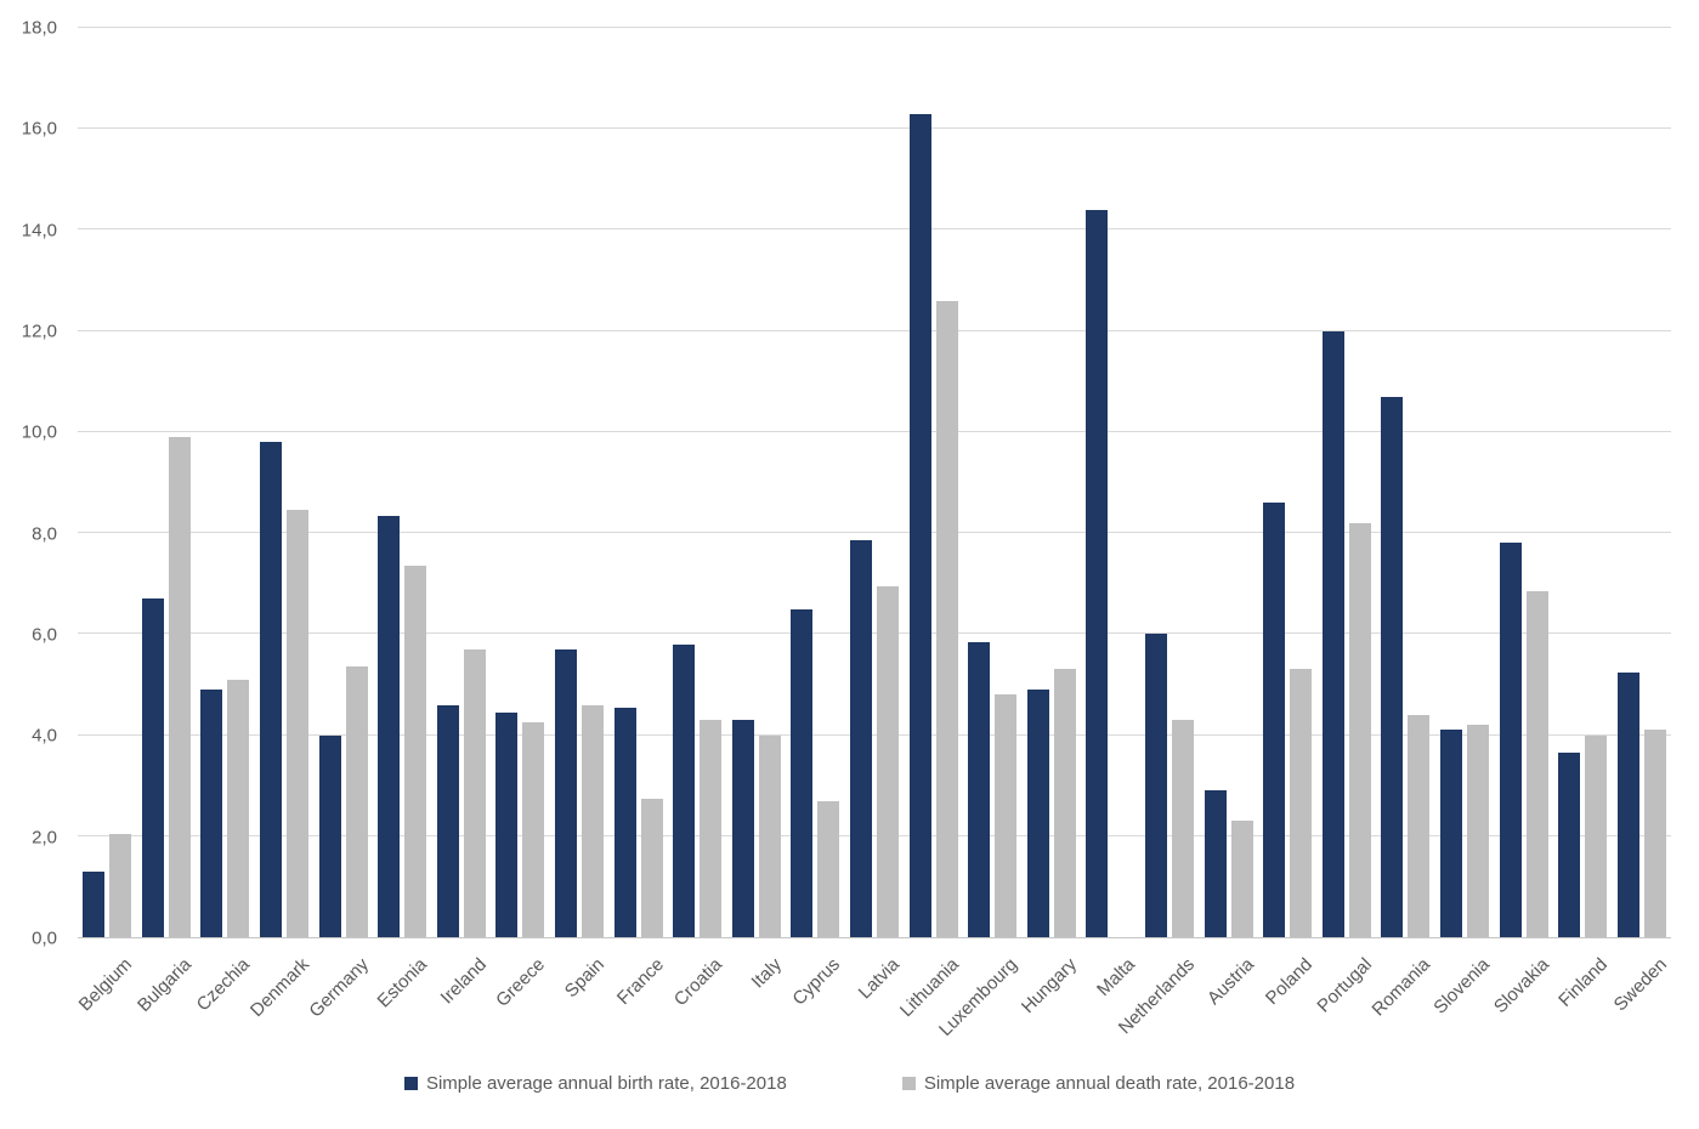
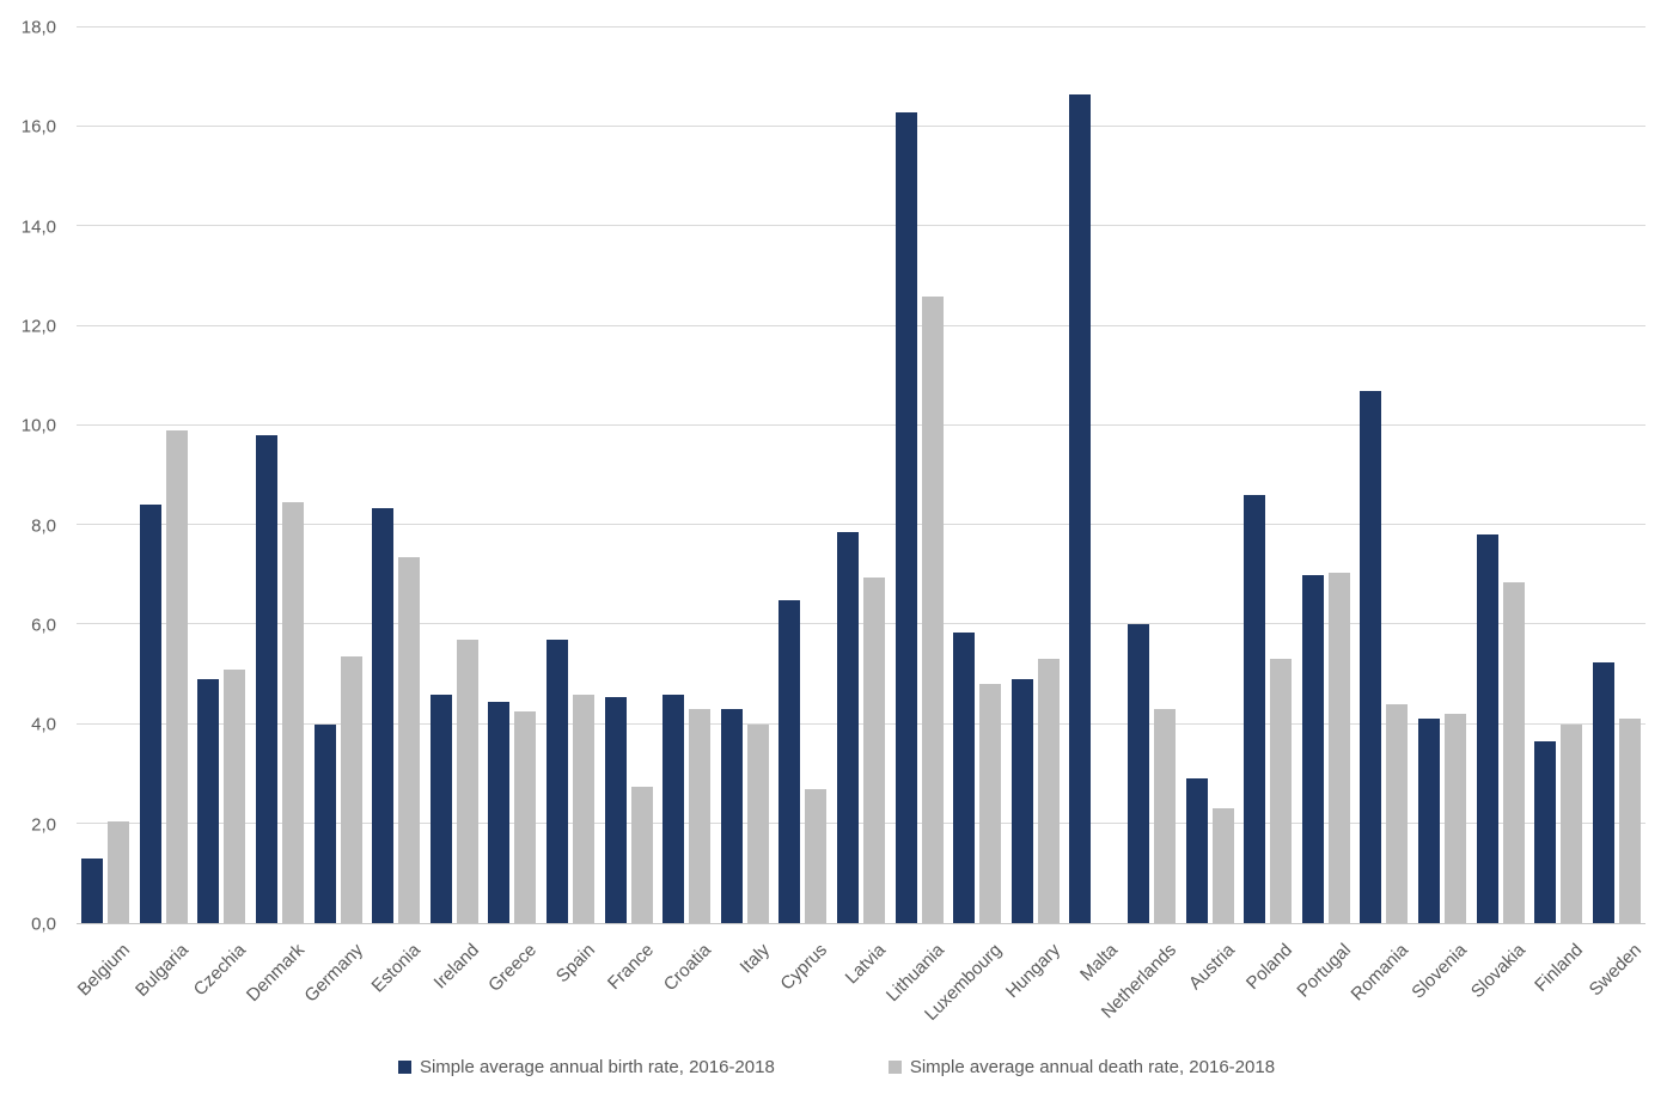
Simple average annual birth rate, 2016-2018/Bulgaria: 6,7 -> 8,4
Simple average annual birth rate, 2016-2018/Croatia: 5,8 -> 4,6
Simple average annual birth rate, 2016-2018/Malta: 14,4 -> 16,6
Simple average annual birth rate, 2016-2018/Portugal: 12,0 -> 7,0
Simple average annual death rate, 2016-2018/Portugal: 8,2 -> 7,0
